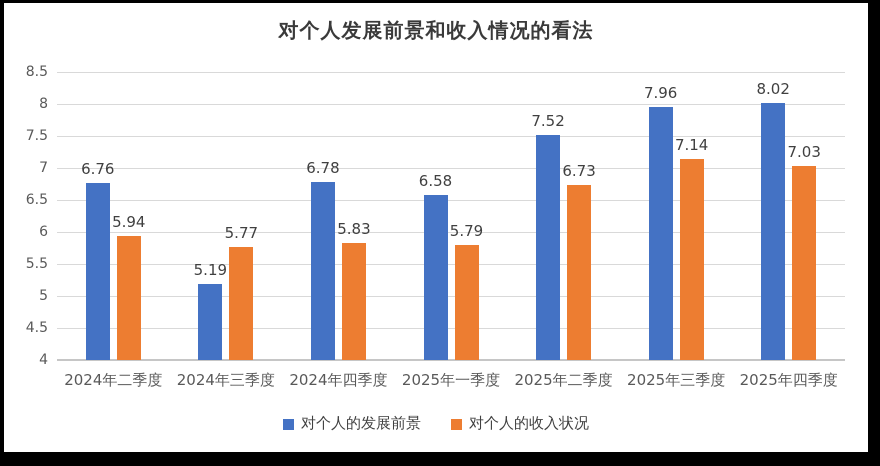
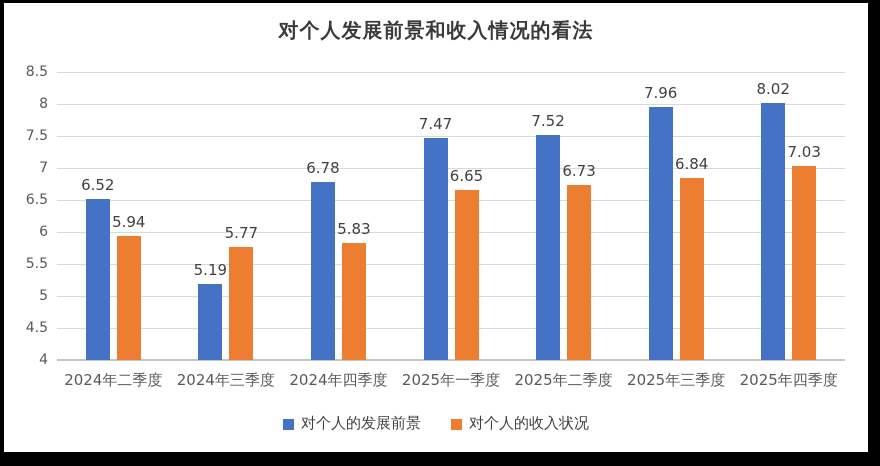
对个人的发展前景/2024年二季度: 6.76 -> 6.52
对个人的发展前景/2025年一季度: 6.58 -> 7.47
对个人的收入状况/2025年一季度: 5.79 -> 6.65
对个人的收入状况/2025年三季度: 7.14 -> 6.84
